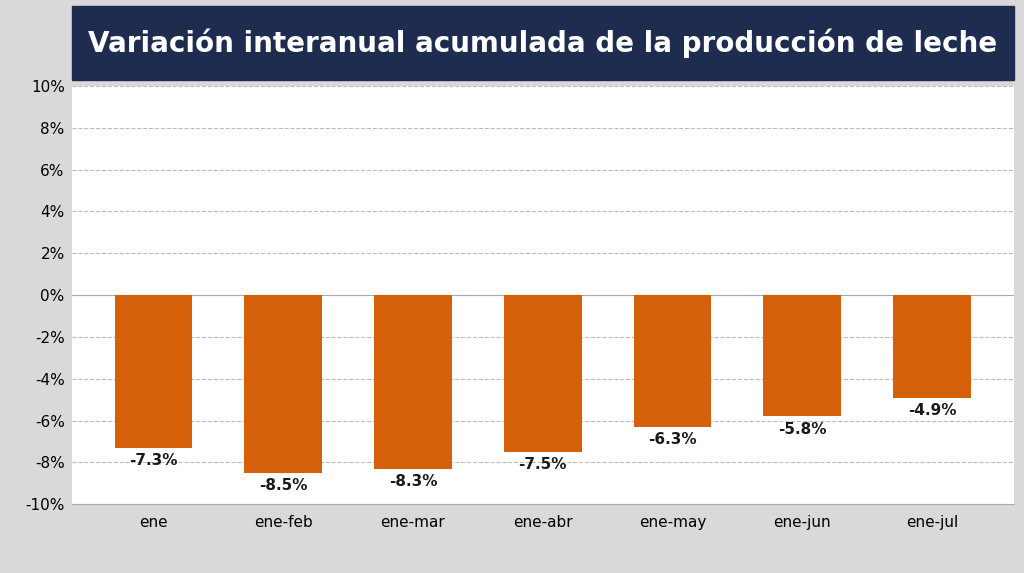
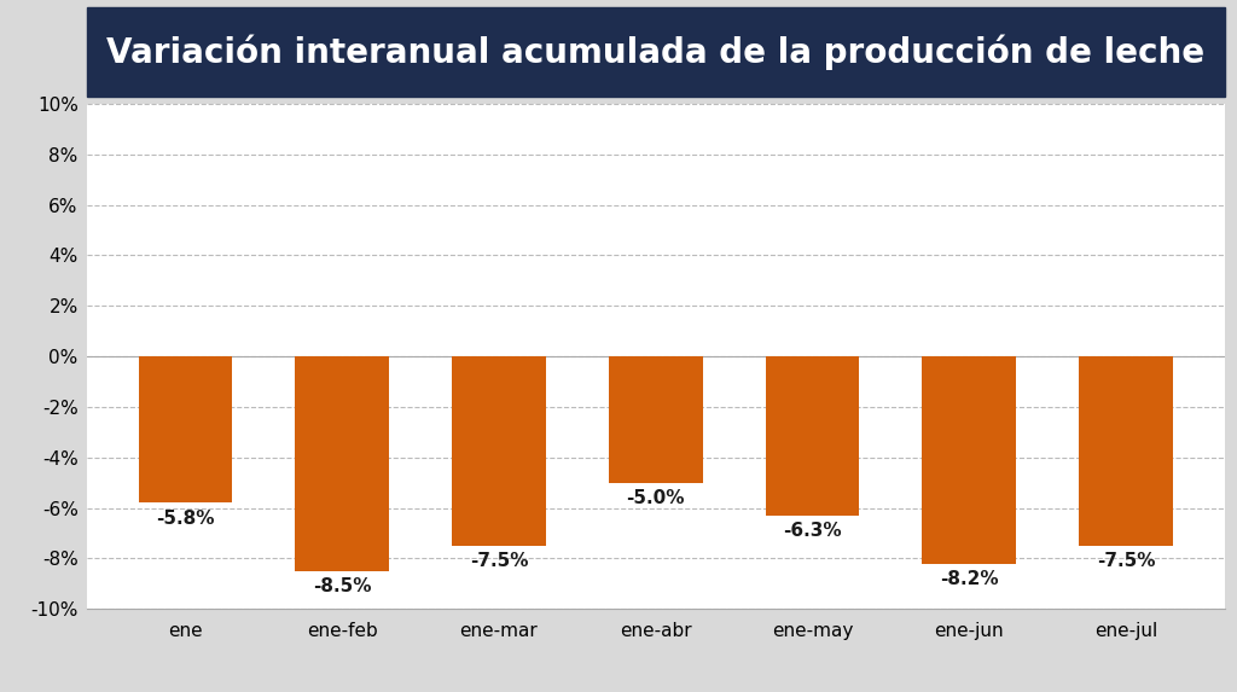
ene: -7.3% -> -5.8%
ene-mar: -8.3% -> -7.5%
ene-abr: -7.5% -> -5.0%
ene-jun: -5.8% -> -8.2%
ene-jul: -4.9% -> -7.5%
